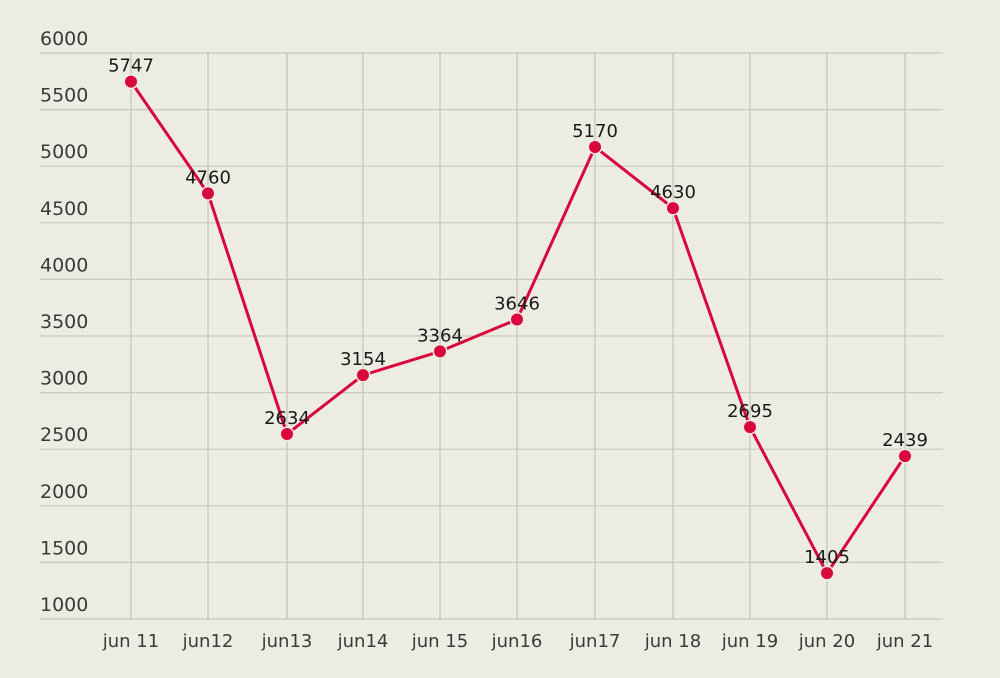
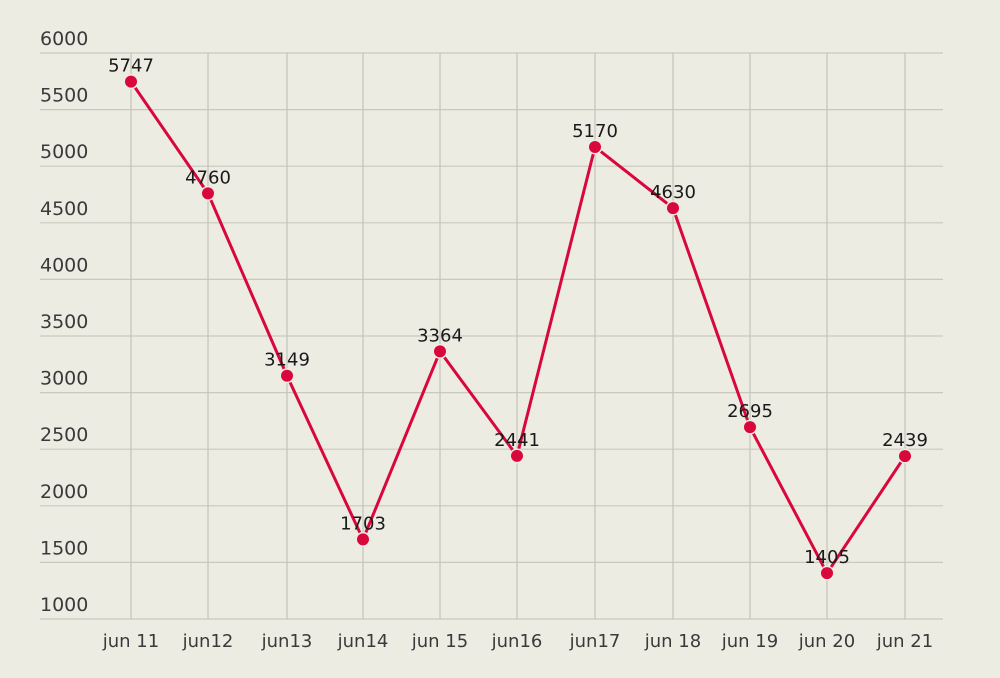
jun13: 2634 -> 3149
jun14: 3154 -> 1703
jun16: 3646 -> 2441
